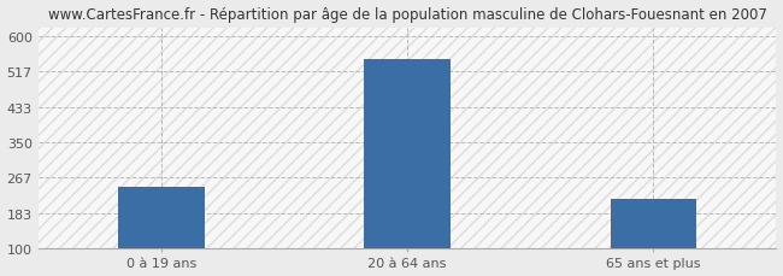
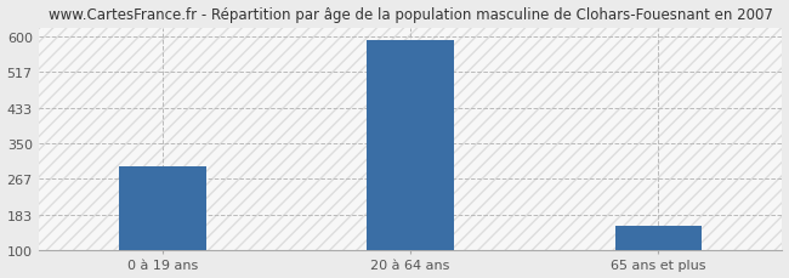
0 à 19 ans: 245 -> 295
20 à 64 ans: 545 -> 592
65 ans et plus: 215 -> 155
